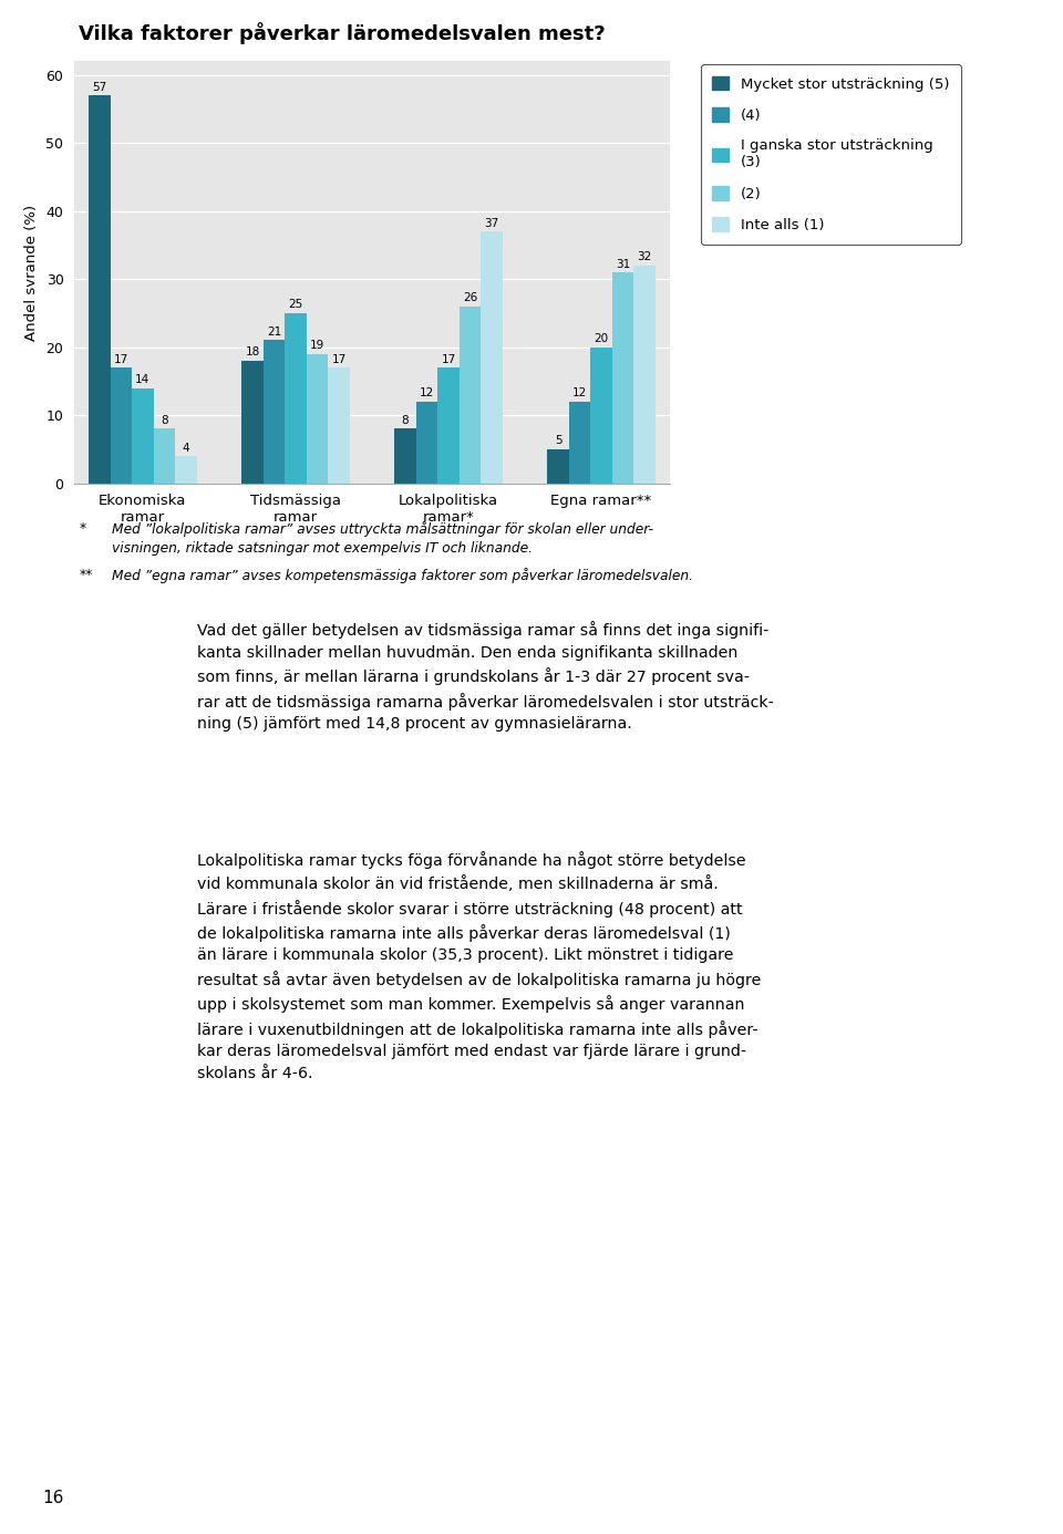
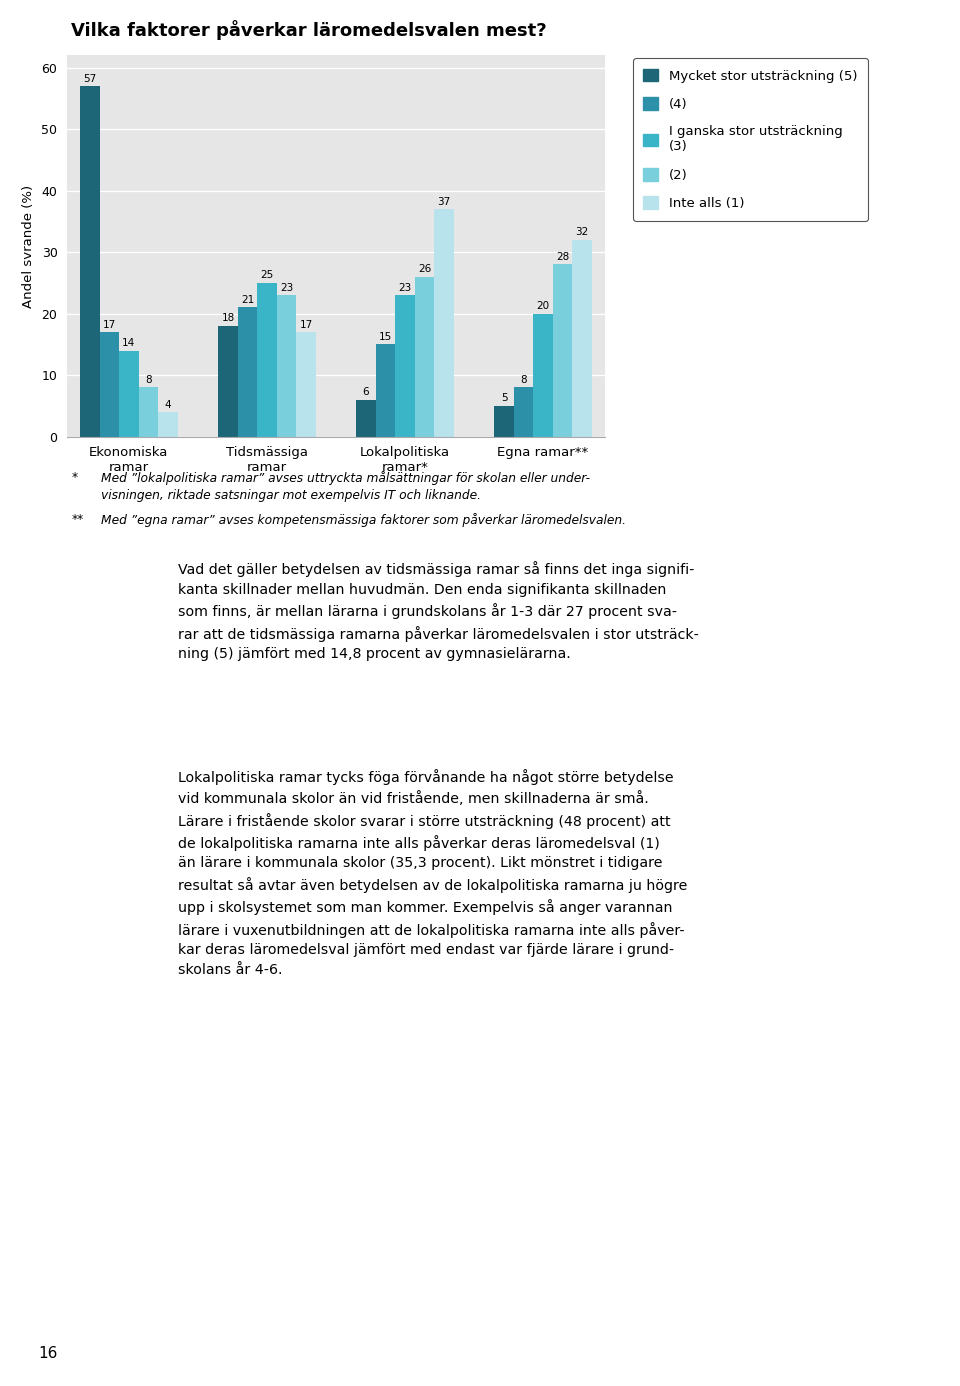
(2)/Tidsmässiga ramar: 19 -> 23
Mycket stor utsträckning (5)/Lokalpolitiska ramar*: 8 -> 6
(4)/Lokalpolitiska ramar*: 12 -> 15
I ganska stor utsträckning (3)/Lokalpolitiska ramar*: 17 -> 23
(4)/Egna ramar**: 12 -> 8
(2)/Egna ramar**: 31 -> 28
